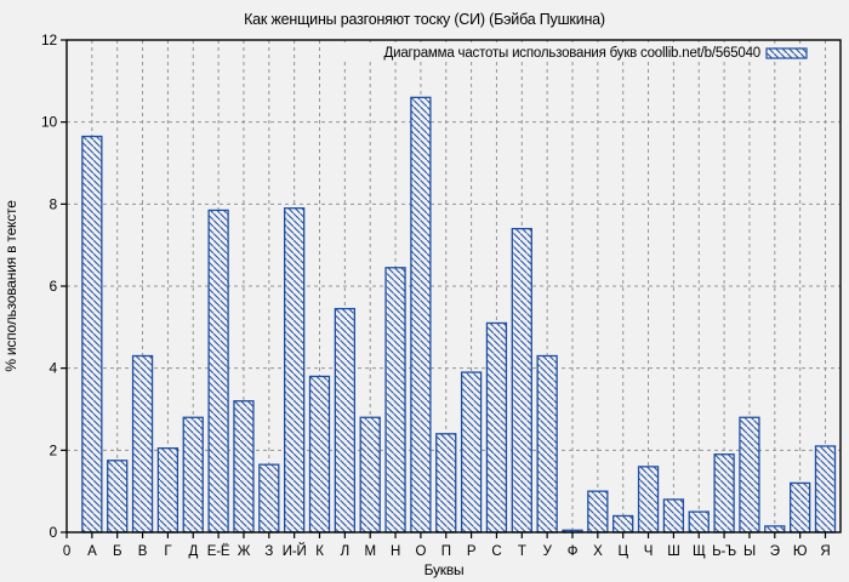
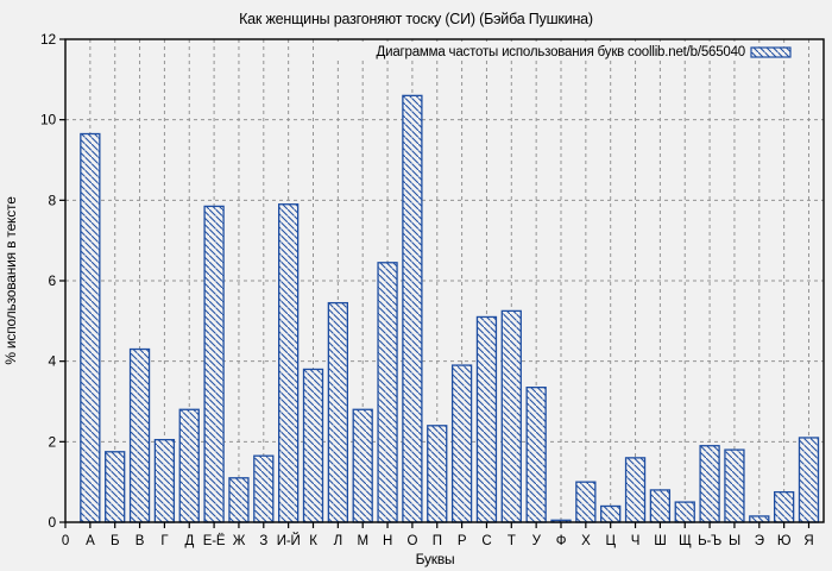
Ж: 3.2 -> 1.1
Т: 7.4 -> 5.2
У: 4.3 -> 3.4
Ы: 2.8 -> 1.8
Ю: 1.2 -> 0.8
